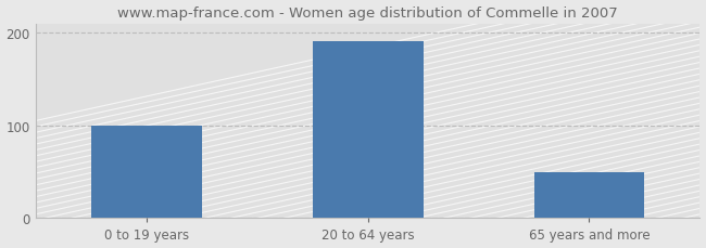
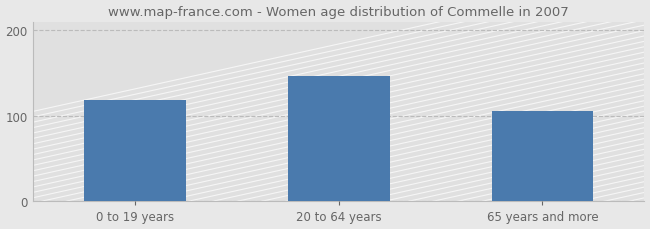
0 to 19 years: 100 -> 118
20 to 64 years: 191 -> 146
65 years and more: 50 -> 106
